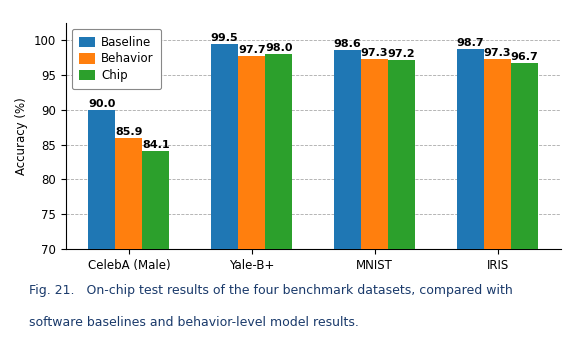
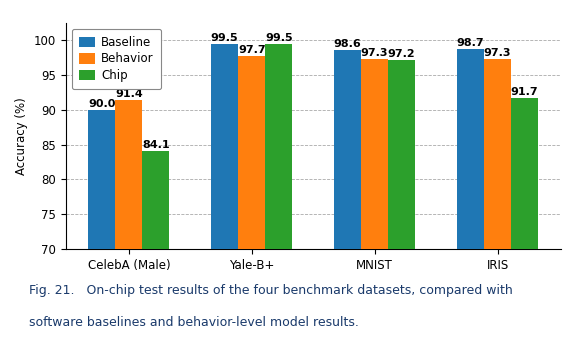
Behavior/CelebA (Male): 85.9 -> 91.4
Chip/Yale-B+: 98.0 -> 99.5
Chip/IRIS: 96.7 -> 91.7
